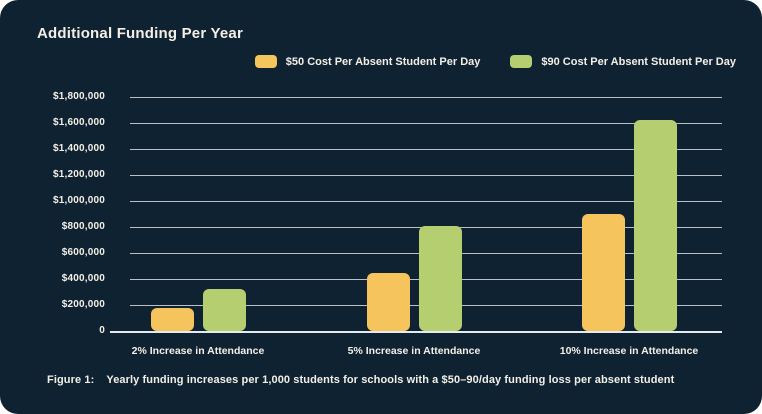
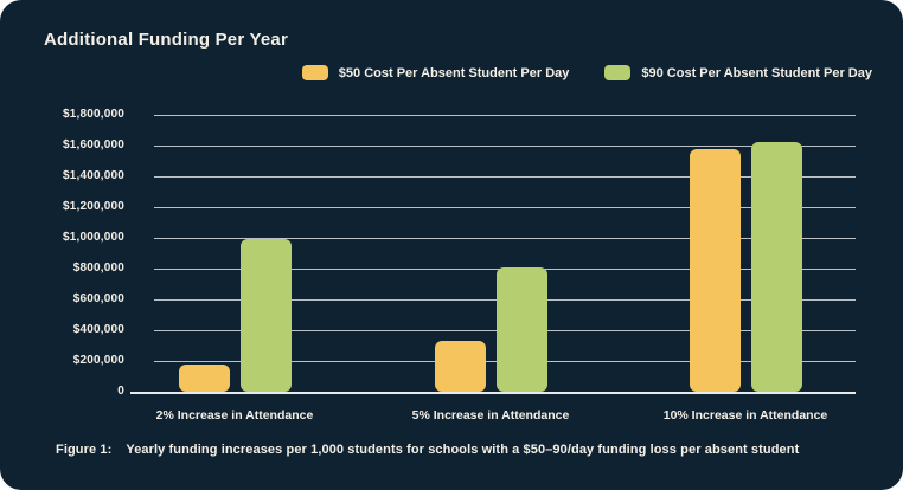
$90 Cost Per Absent Student Per Day/2% Increase in Attendance: $320000 -> $990000
$50 Cost Per Absent Student Per Day/5% Increase in Attendance: $450000 -> $330000
$50 Cost Per Absent Student Per Day/10% Increase in Attendance: $900000 -> $1580000
